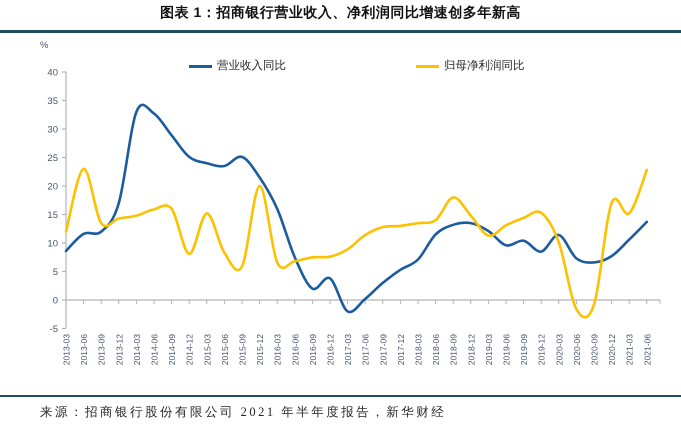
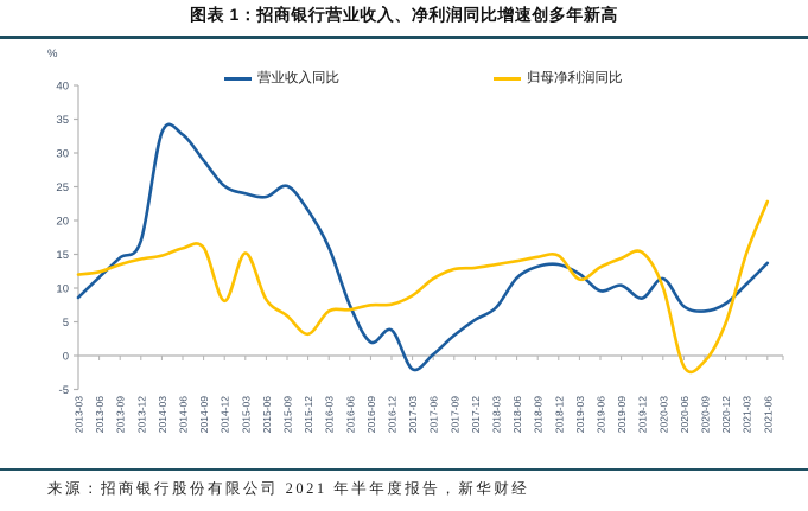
归母净利润同比/2013-06: 23 -> 12
营业收入同比/2013-09: 12 -> 14
归母净利润同比/2015-12: 20 -> 3
归母净利润同比/2018-09: 18 -> 15
归母净利润同比/2020-12: 17 -> 5
